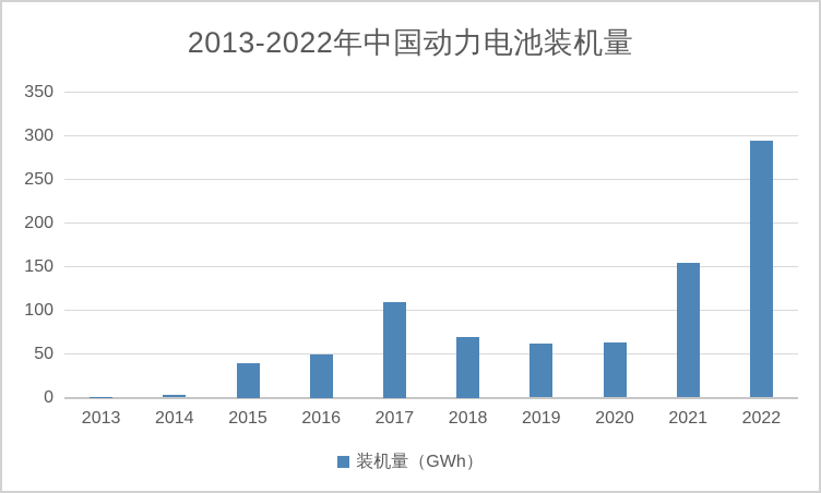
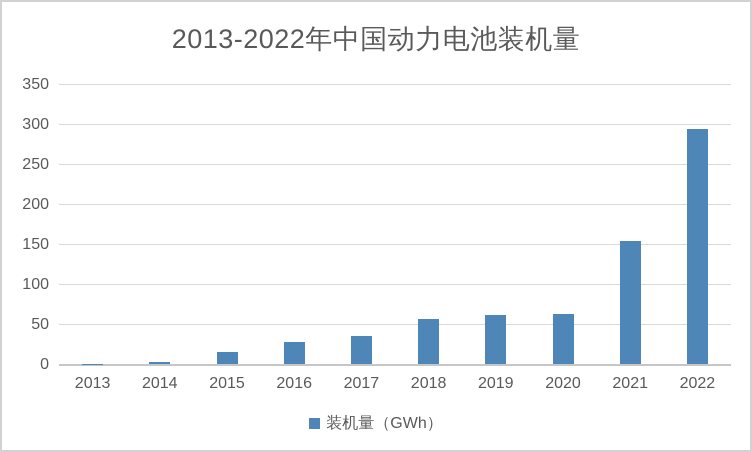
2015: 40 -> 20
2016: 50 -> 30
2017: 110 -> 40
2018: 70 -> 60
